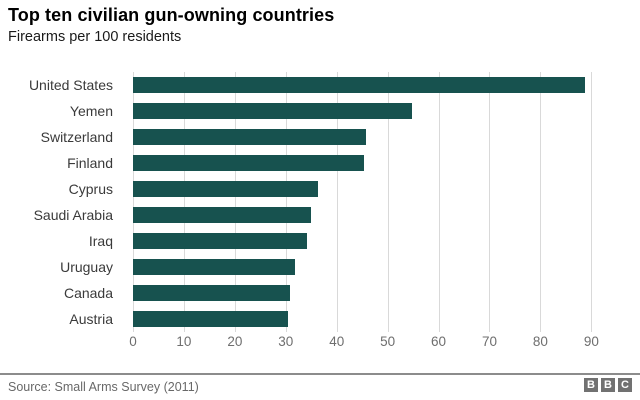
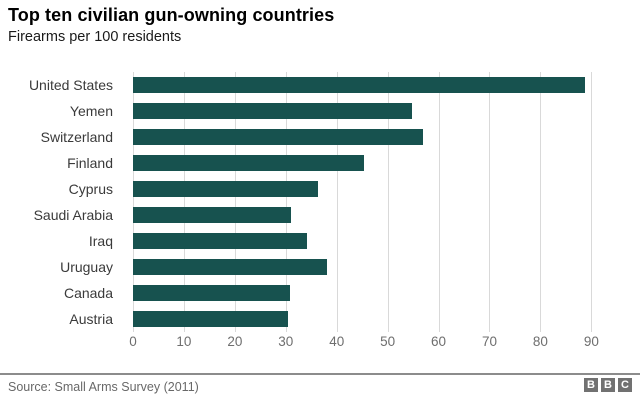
Switzerland: 46 -> 57
Saudi Arabia: 35 -> 31
Uruguay: 32 -> 38
